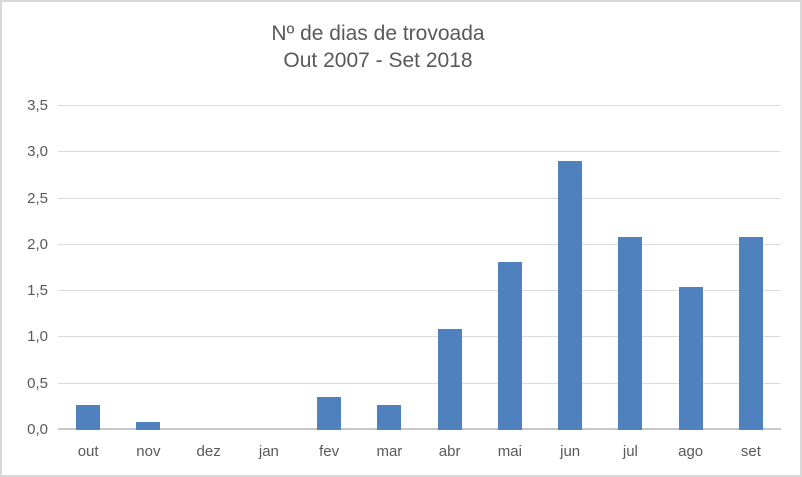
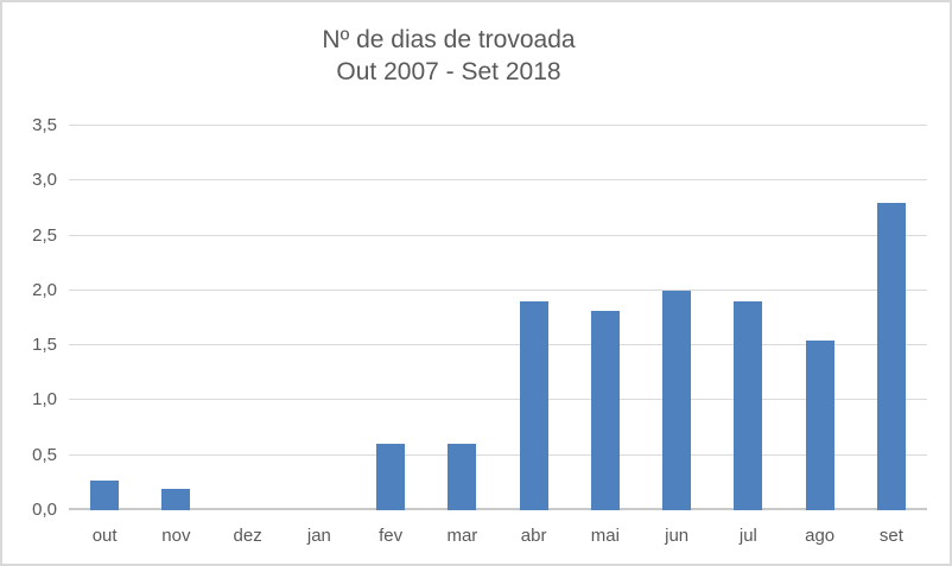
nov: 0,1 -> 0,2
fev: 0,4 -> 0,6
mar: 0,3 -> 0,6
abr: 1,1 -> 1,9
jun: 2,9 -> 2,0
jul: 2,1 -> 1,9
set: 2,1 -> 2,8
